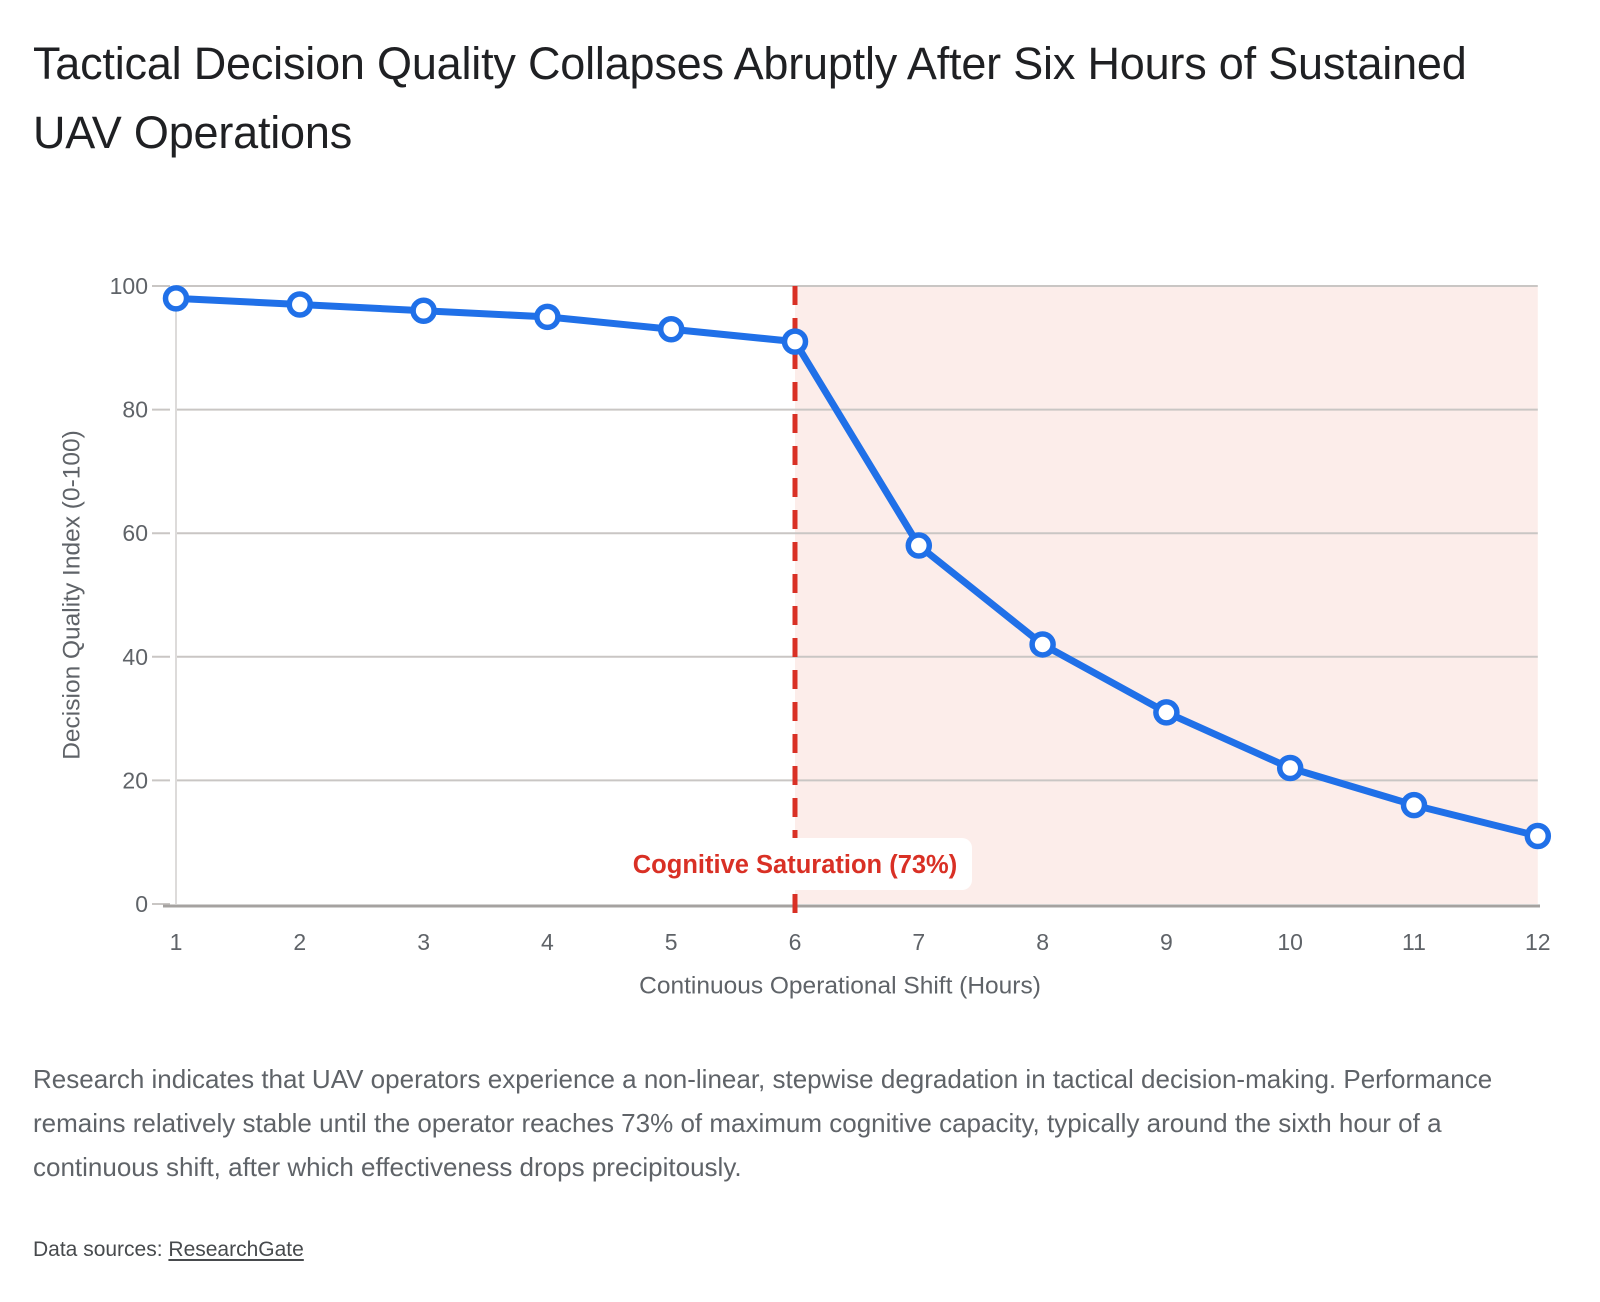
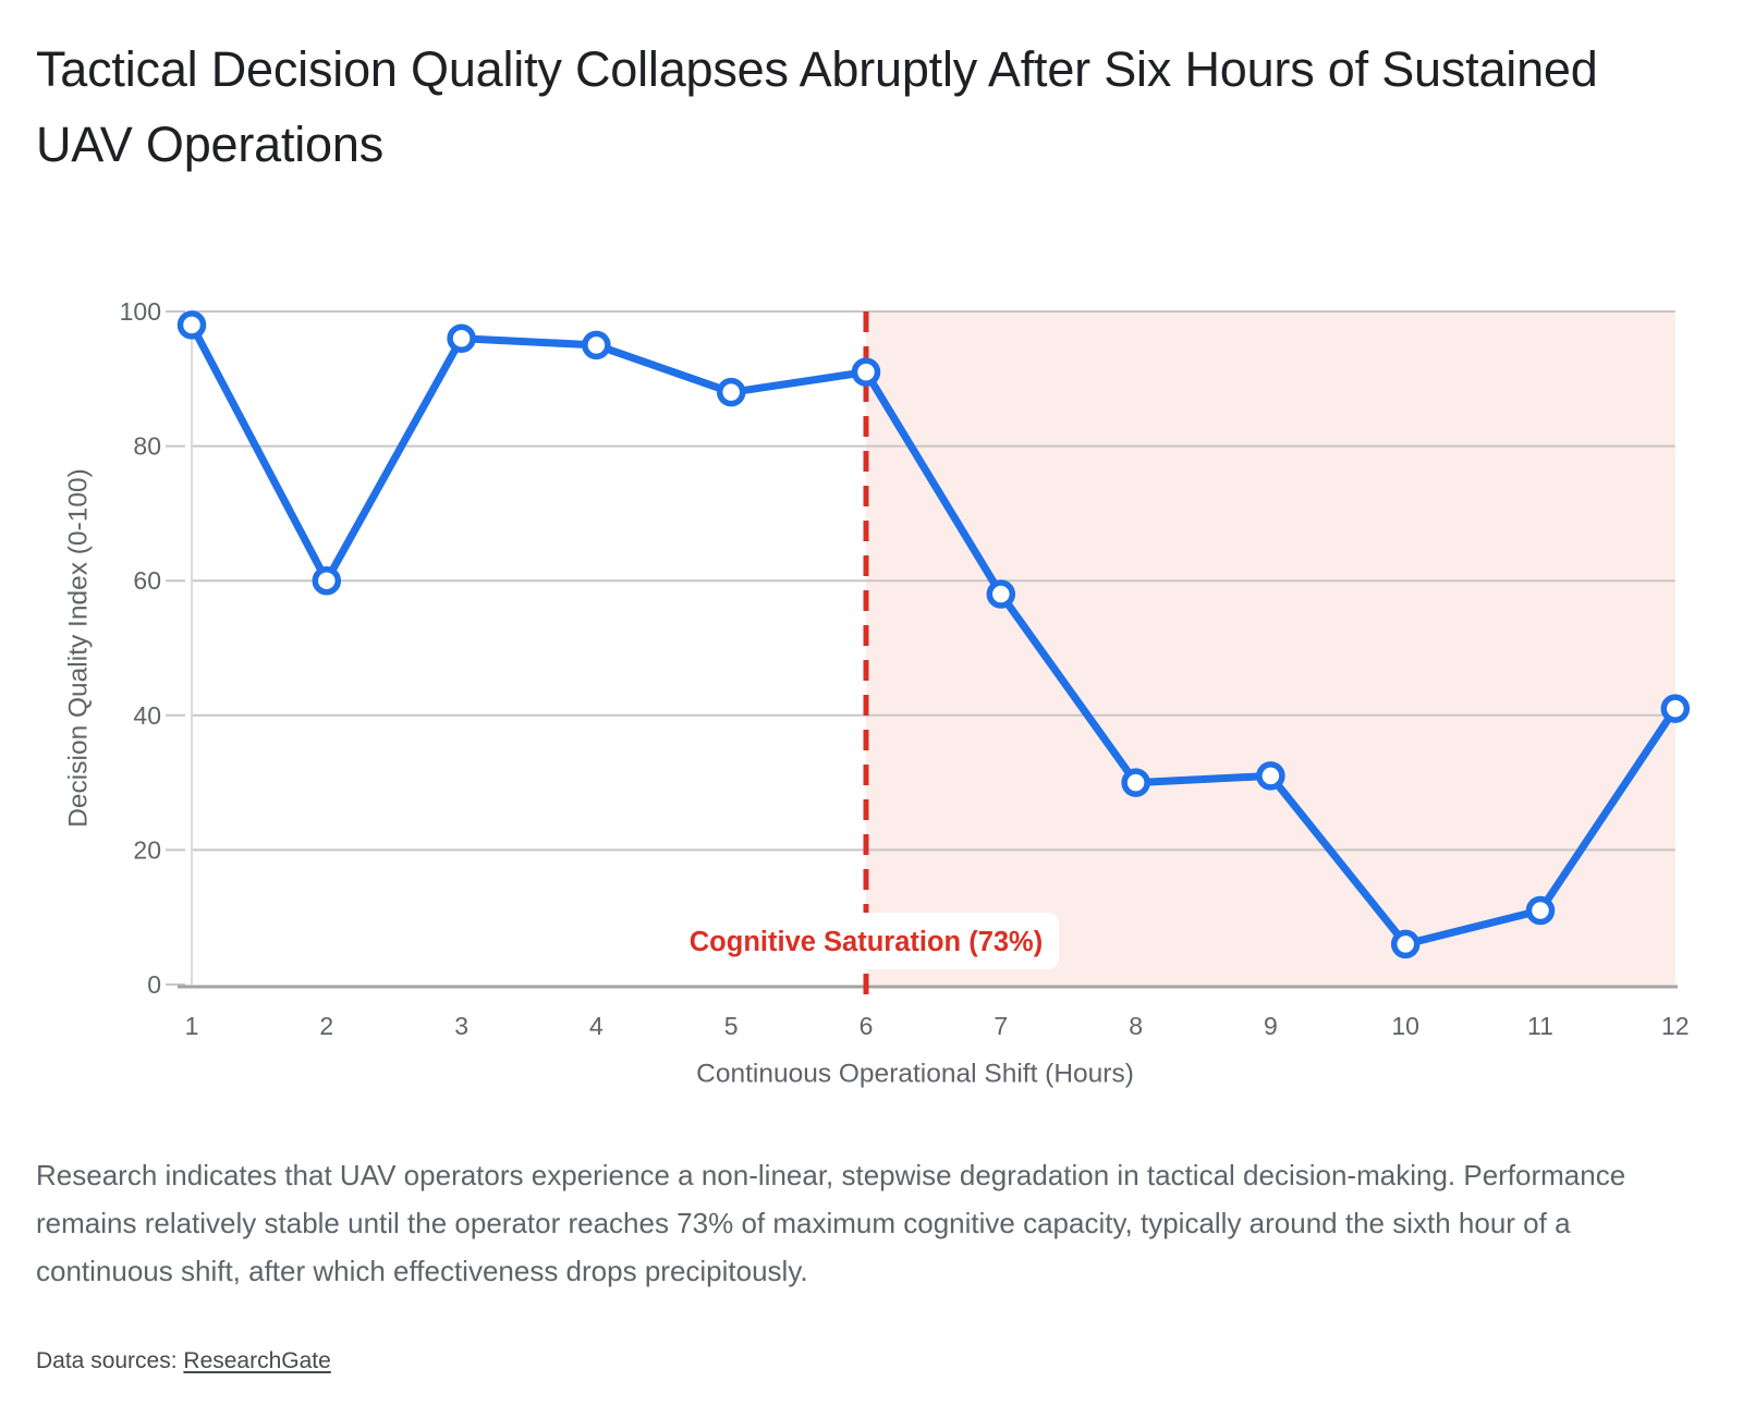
2: 97 -> 60
5: 93 -> 88
8: 42 -> 30
10: 22 -> 6
11: 16 -> 11
12: 11 -> 41
